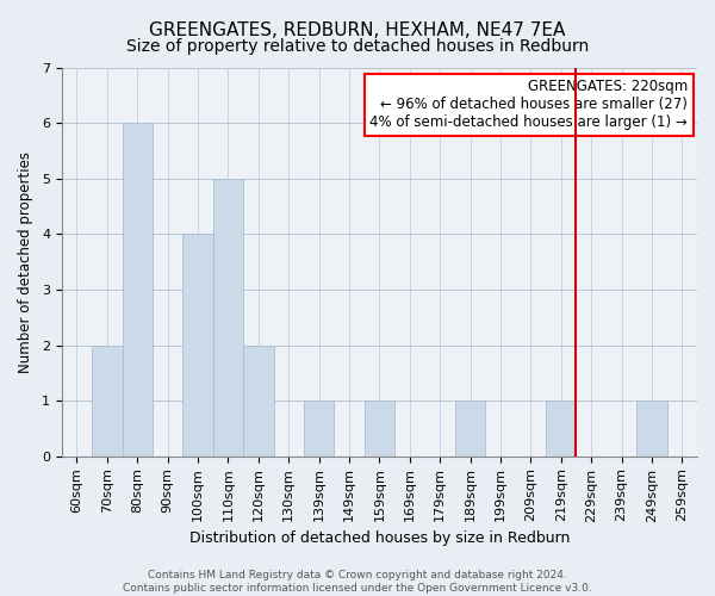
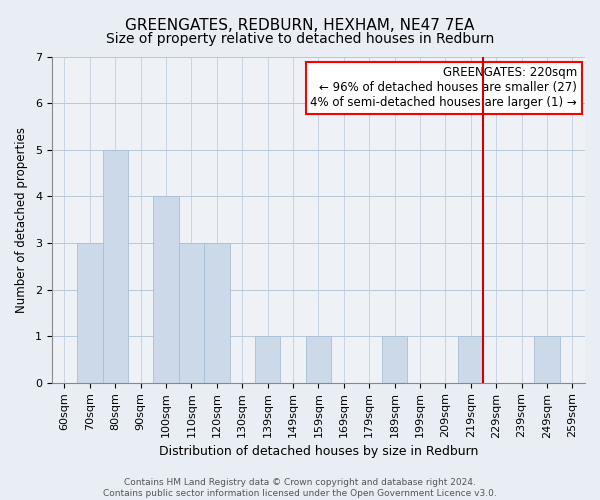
70sqm: 2 -> 3
80sqm: 6 -> 5
110sqm: 5 -> 3
120sqm: 2 -> 3
